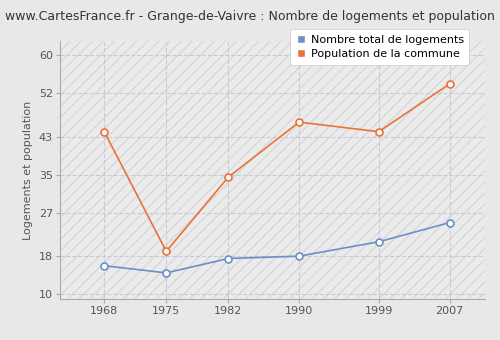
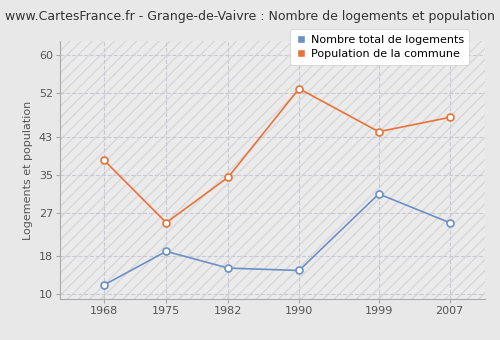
Nombre total de logements/1968: 16.0 -> 12.0
Population de la commune/1968: 44.0 -> 38.0
Nombre total de logements/1975: 14.5 -> 19.0
Population de la commune/1975: 19.0 -> 25.0
Nombre total de logements/1982: 17.5 -> 15.5
Nombre total de logements/1990: 18.0 -> 15.0
Population de la commune/1990: 46.0 -> 53.0
Nombre total de logements/1999: 21.0 -> 31.0
Population de la commune/2007: 54.0 -> 47.0
